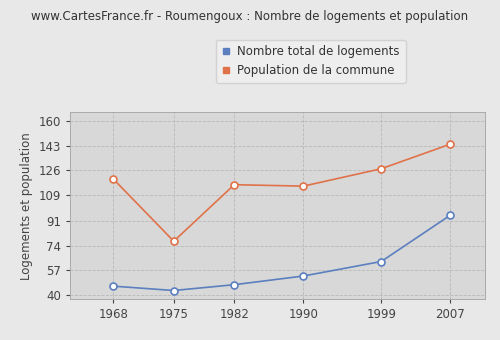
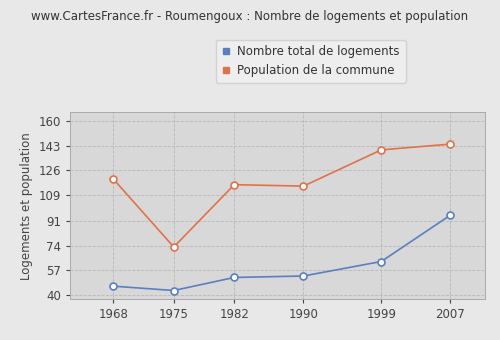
Population de la commune/1975: 77 -> 73
Nombre total de logements/1982: 47 -> 52
Population de la commune/1999: 127 -> 140
